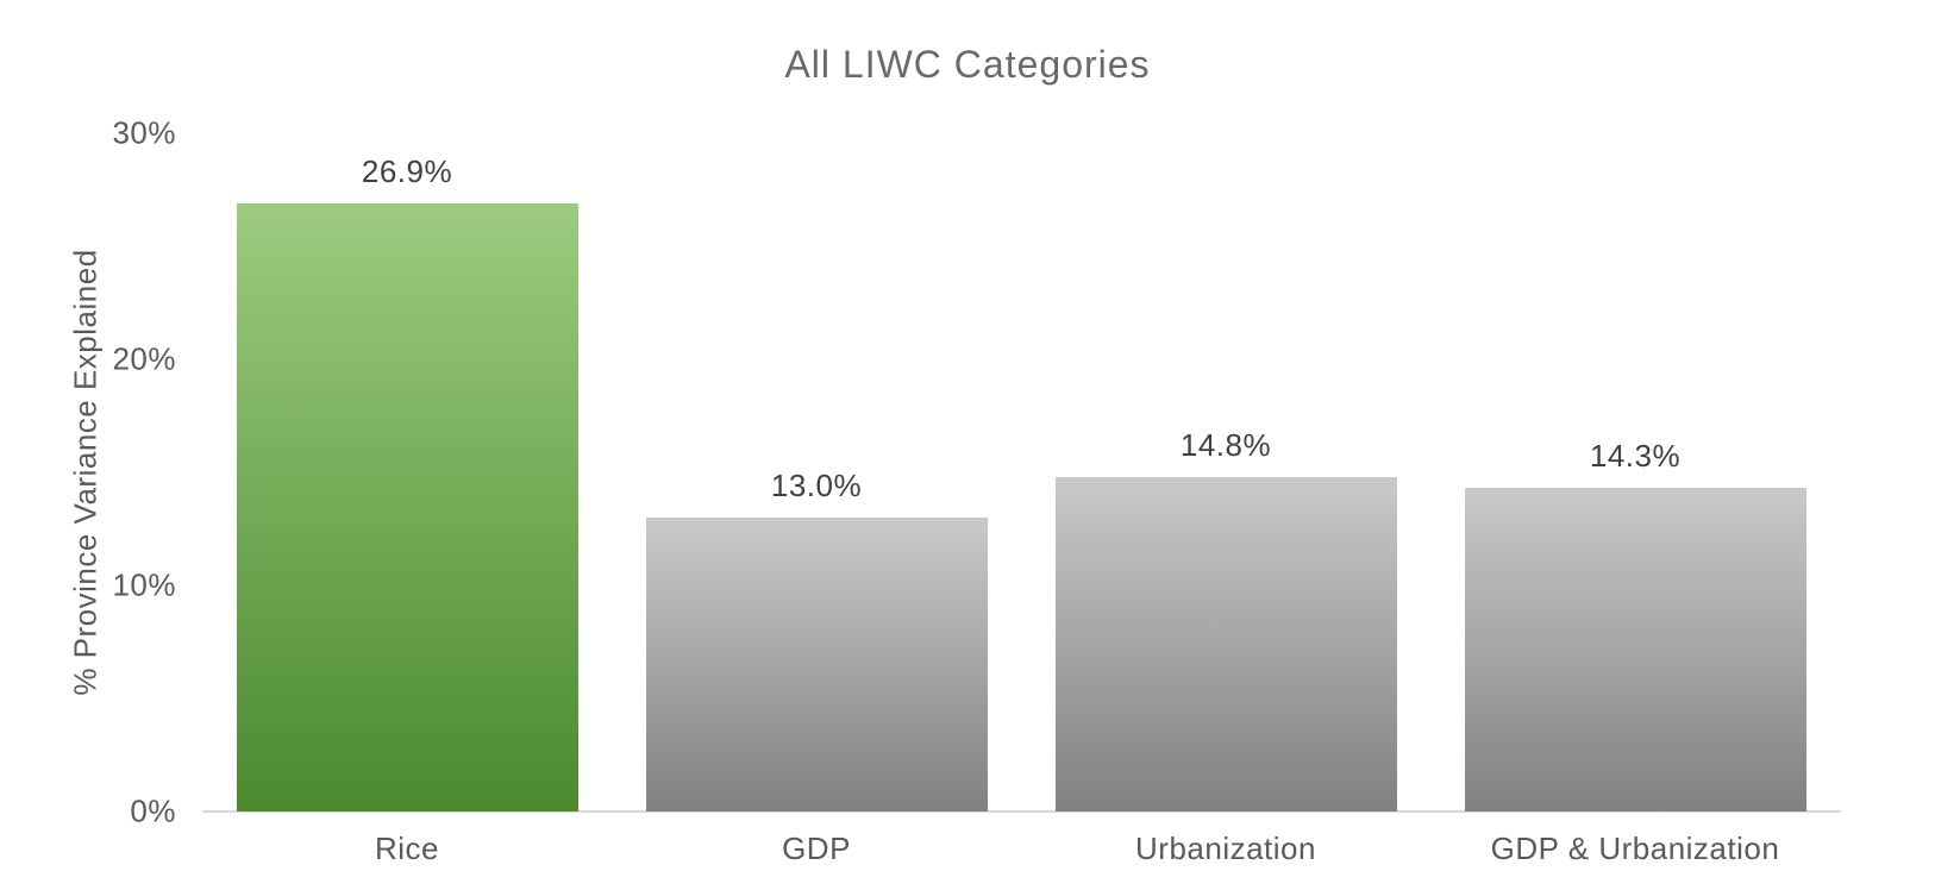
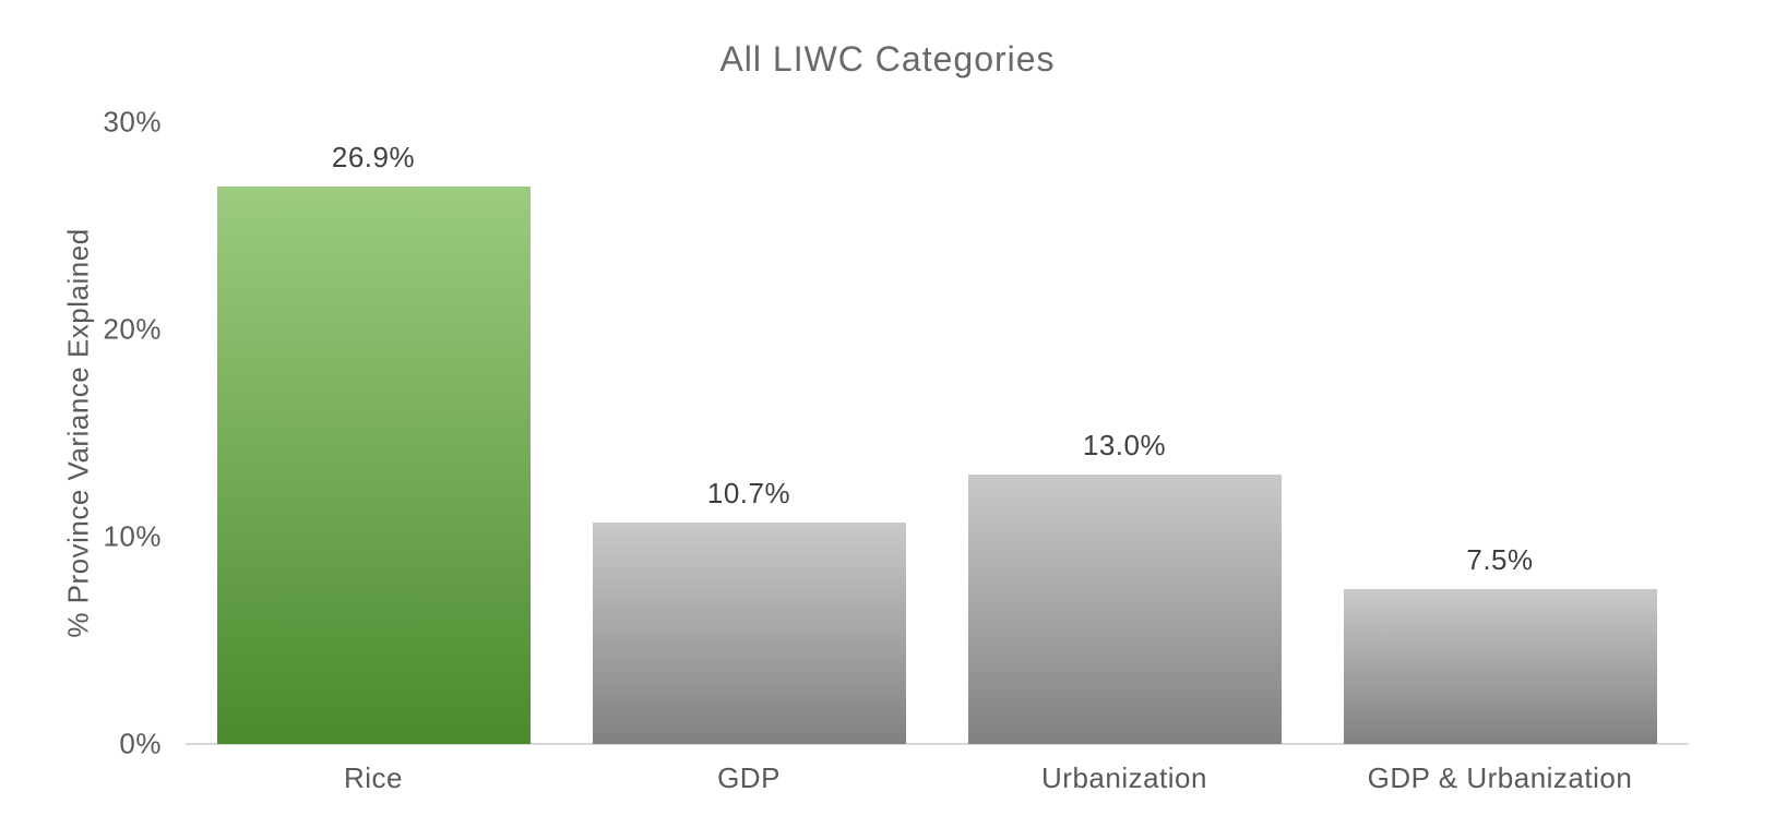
GDP: 13.0% -> 10.7%
Urbanization: 14.8% -> 13.0%
GDP & Urbanization: 14.3% -> 7.5%
